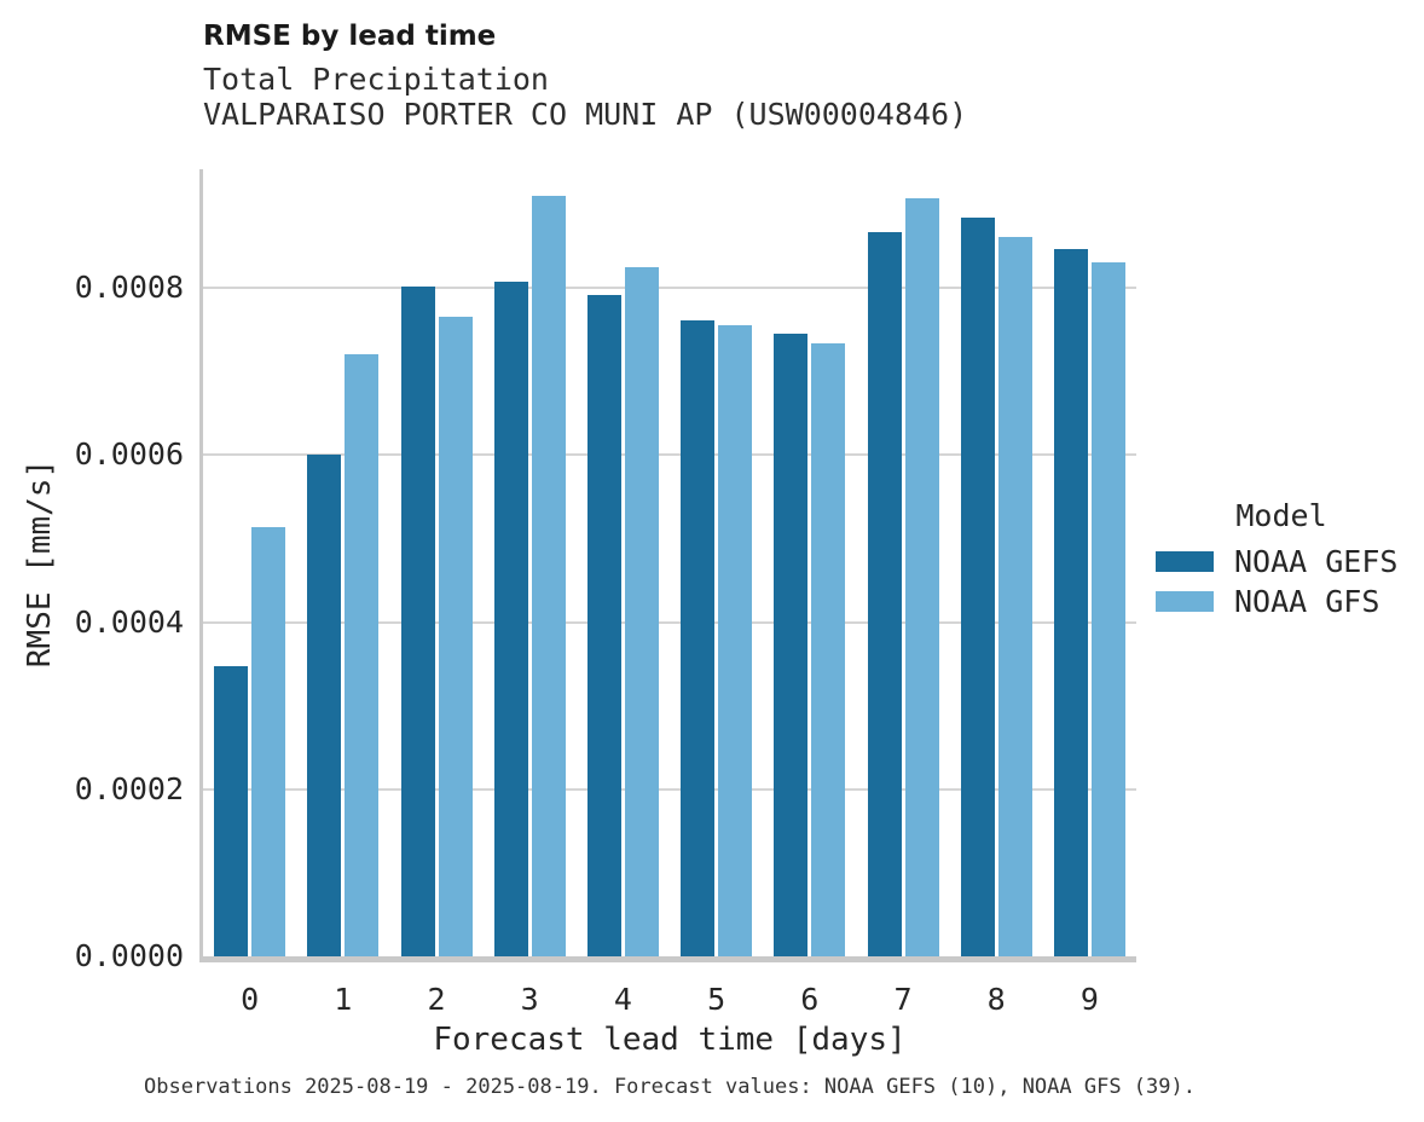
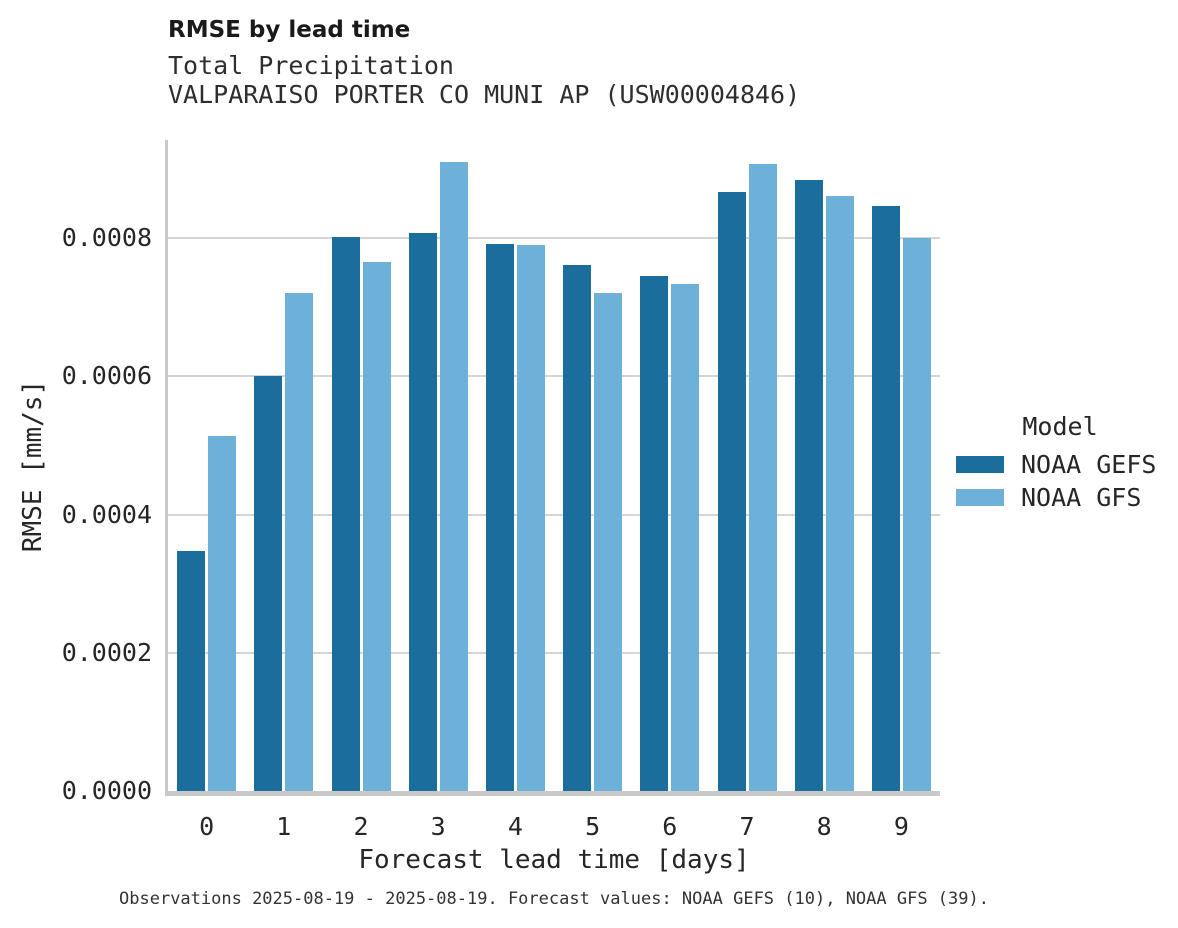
NOAA GFS/4: 0.00082 -> 0.00079
NOAA GFS/5: 0.00076 -> 0.00072
NOAA GFS/9: 0.00083 -> 0.00080
